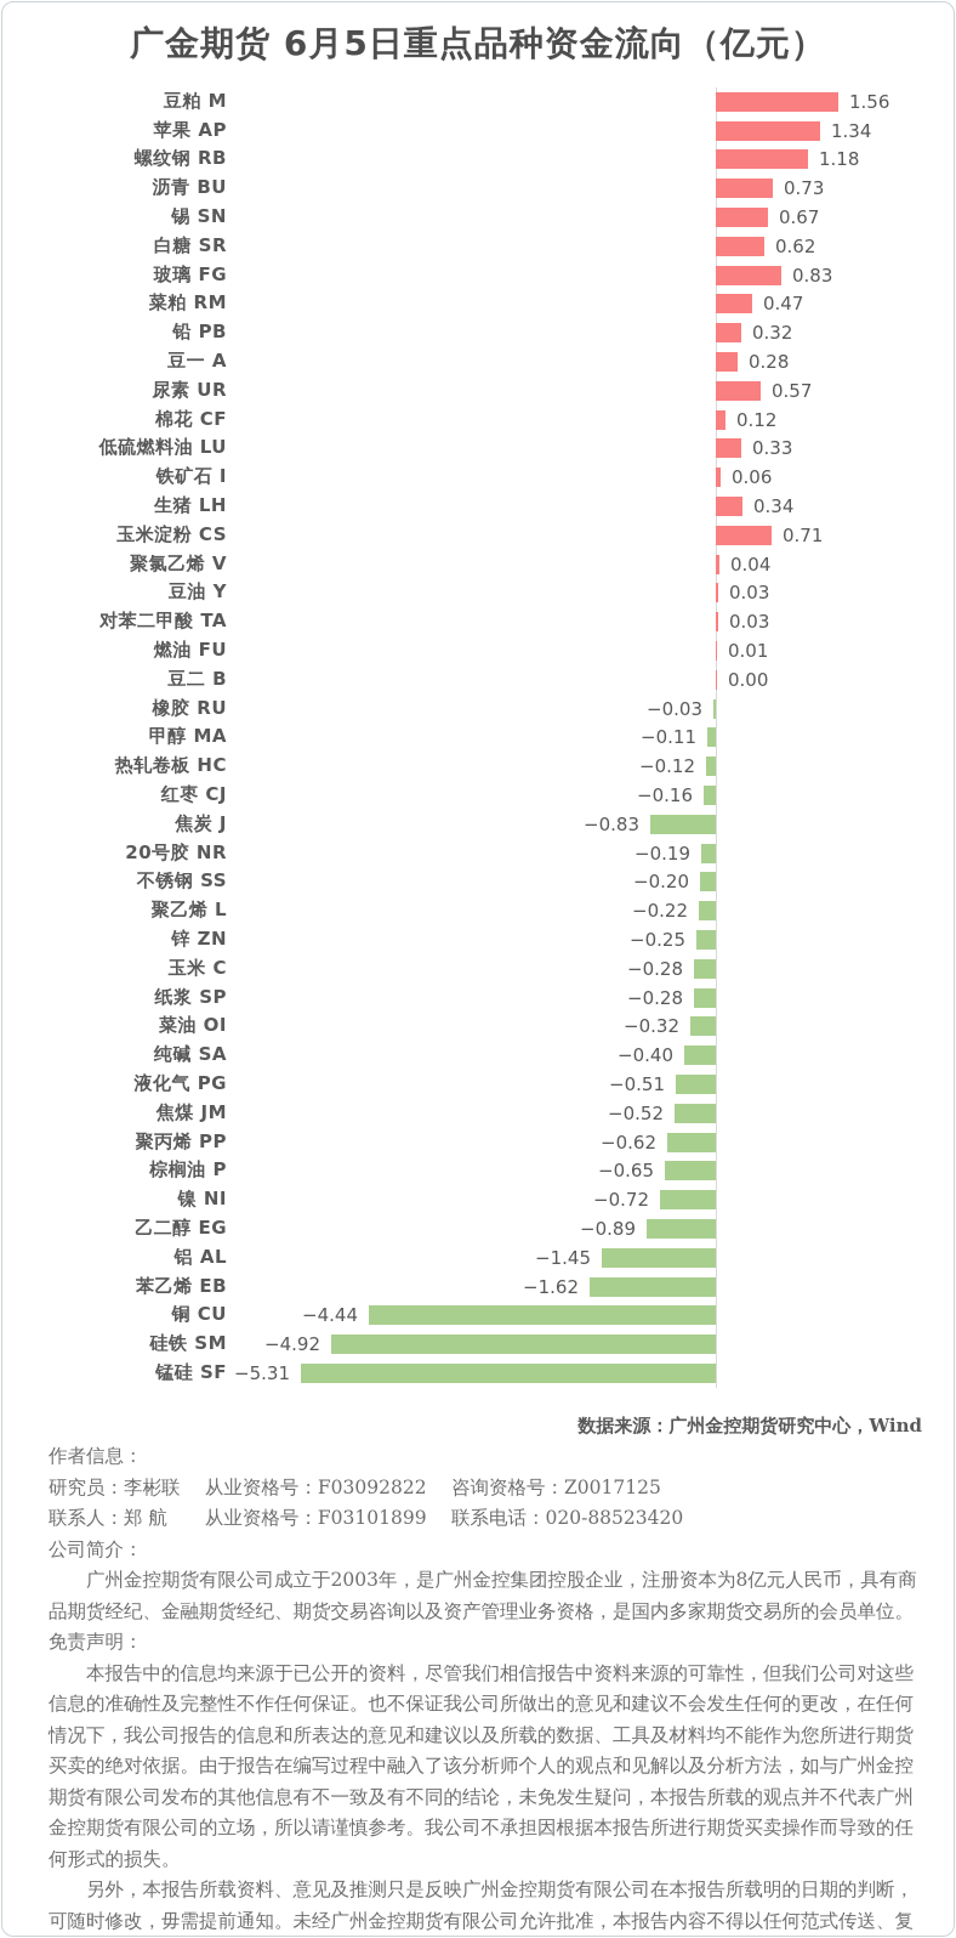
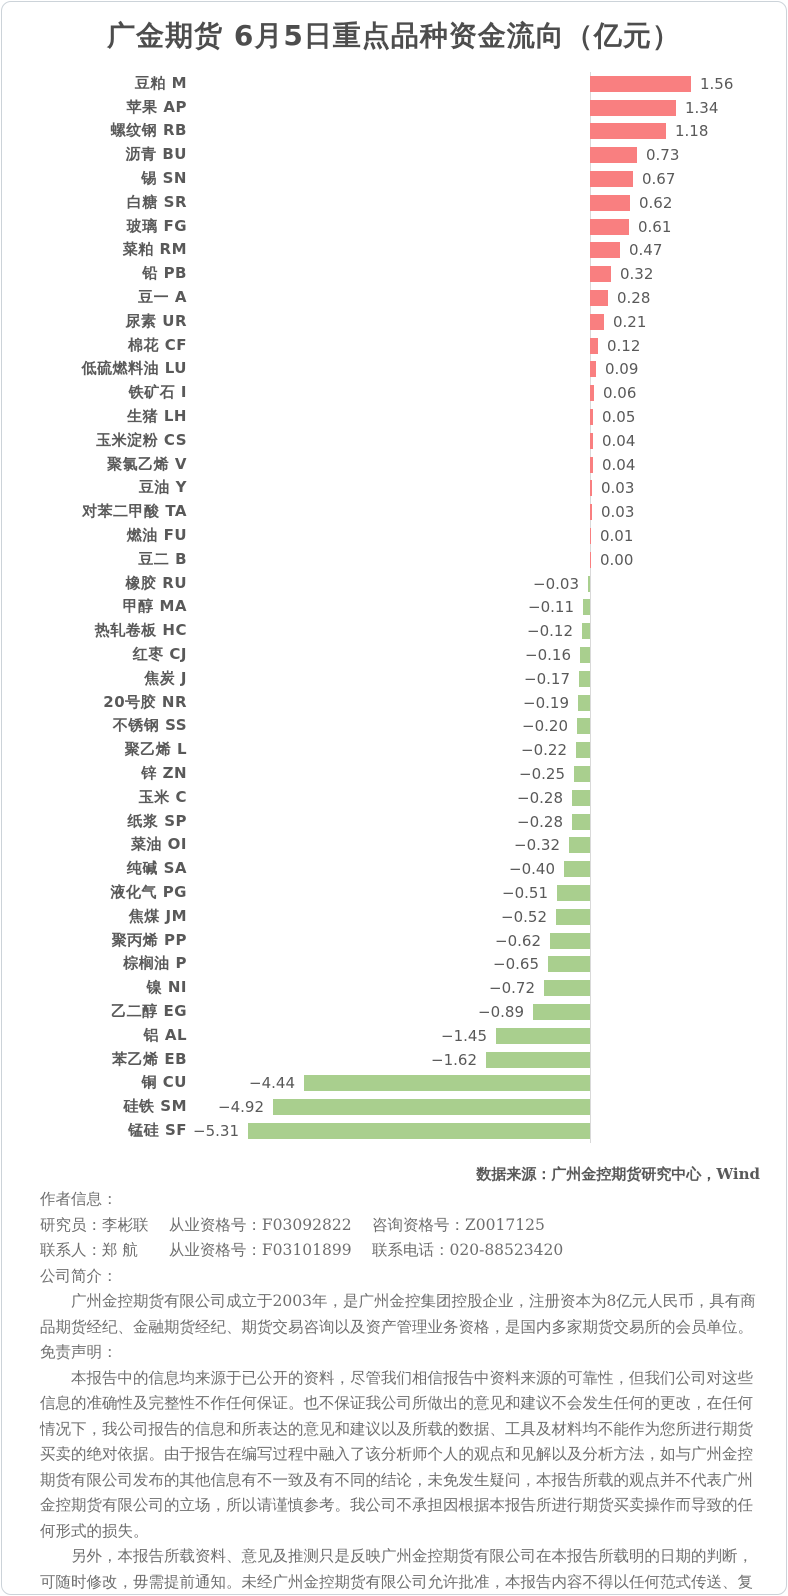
玻璃 FG: 0.83 -> 0.61
尿素 UR: 0.57 -> 0.21
低硫燃料油 LU: 0.33 -> 0.09
生猪 LH: 0.34 -> 0.05
玉米淀粉 CS: 0.71 -> 0.04
焦炭 J: −0.83 -> −0.17
